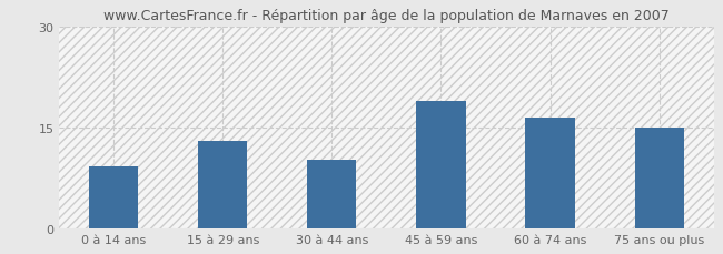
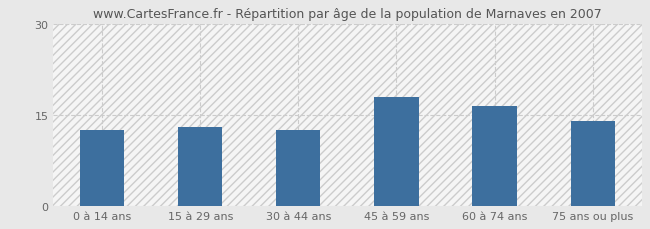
0 à 14 ans: 9.2 -> 12.5
30 à 44 ans: 10.2 -> 12.5
45 à 59 ans: 19.0 -> 18.0
75 ans ou plus: 15.0 -> 14.0
